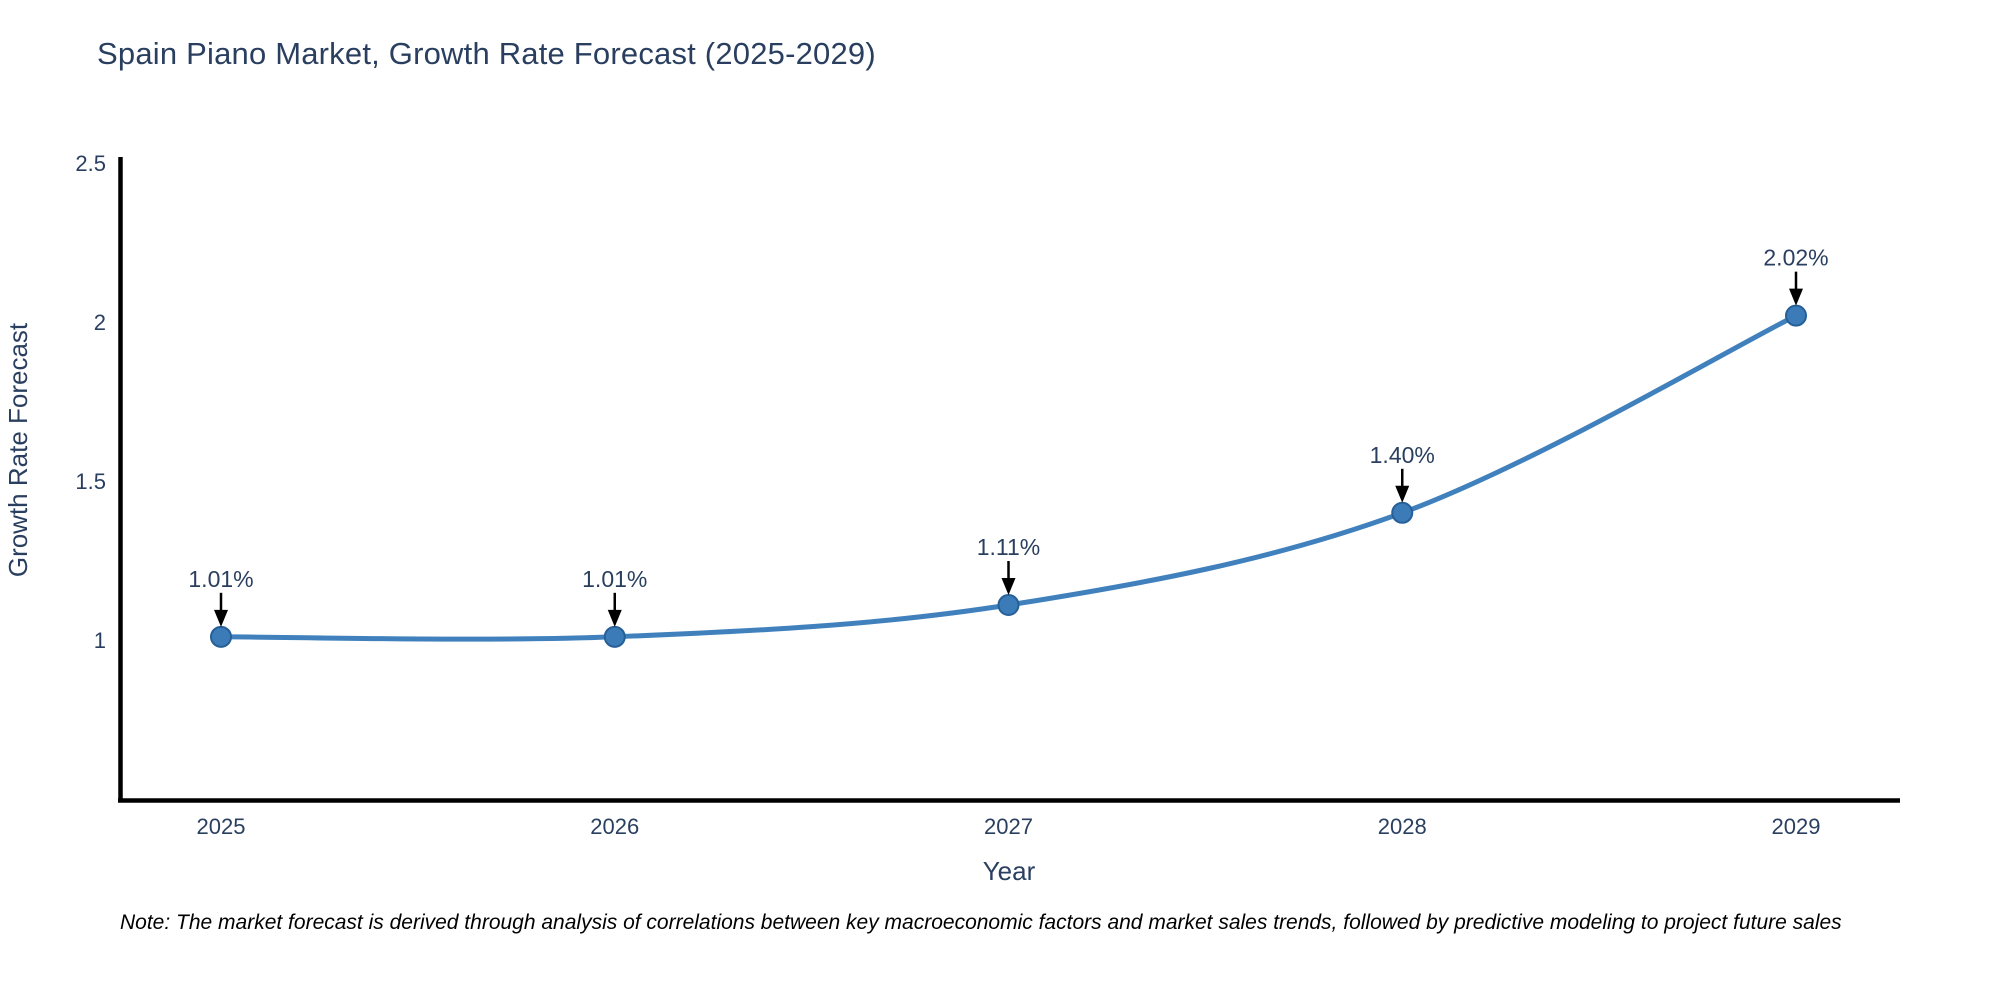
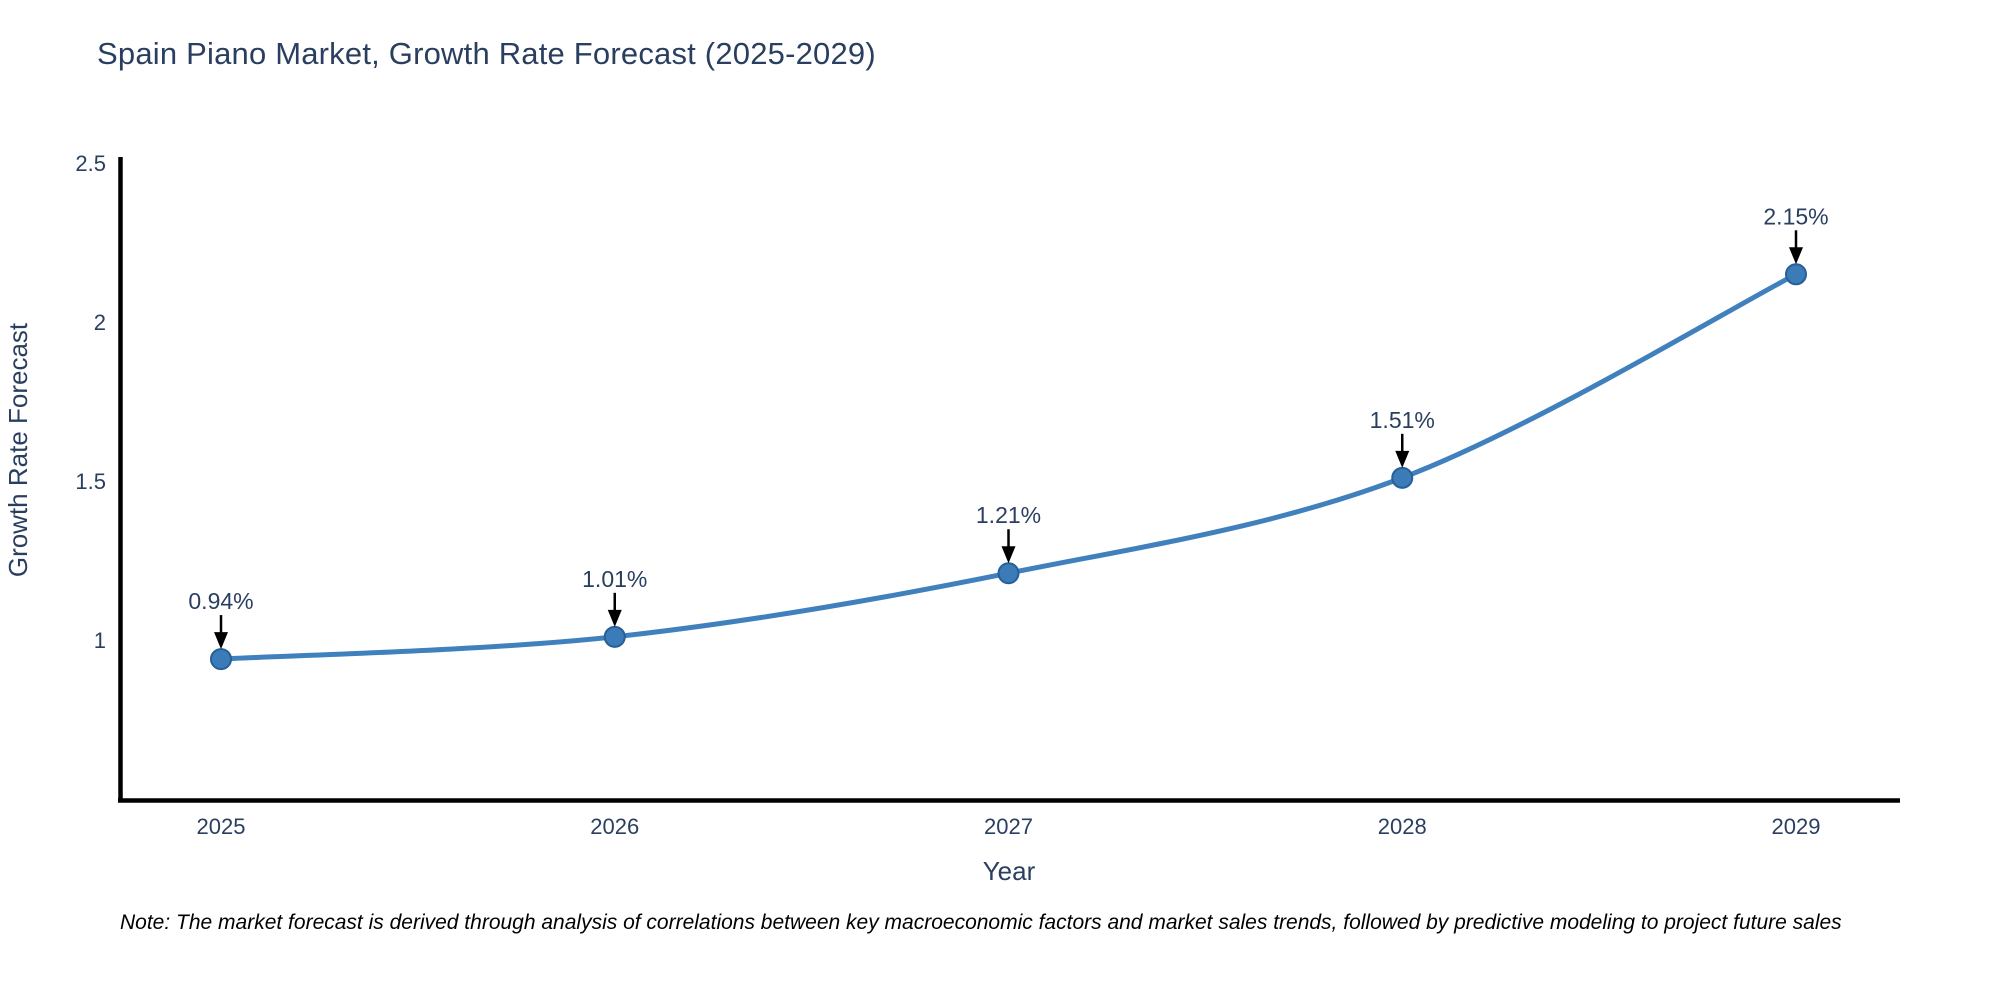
2025: 1.01% -> 0.94%
2027: 1.11% -> 1.21%
2028: 1.40% -> 1.51%
2029: 2.02% -> 2.15%
